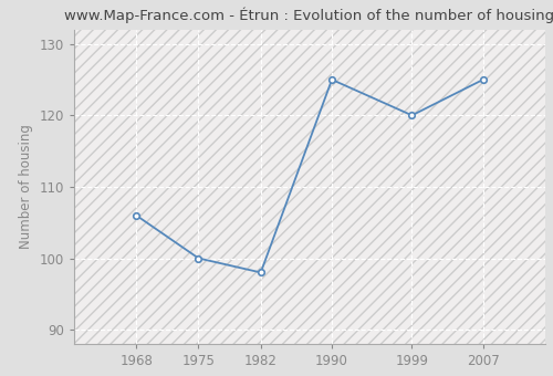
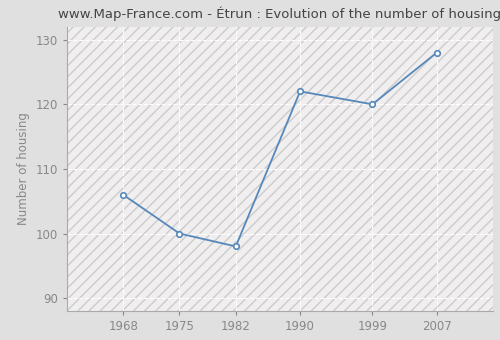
1990: 125 -> 122
2007: 125 -> 128
